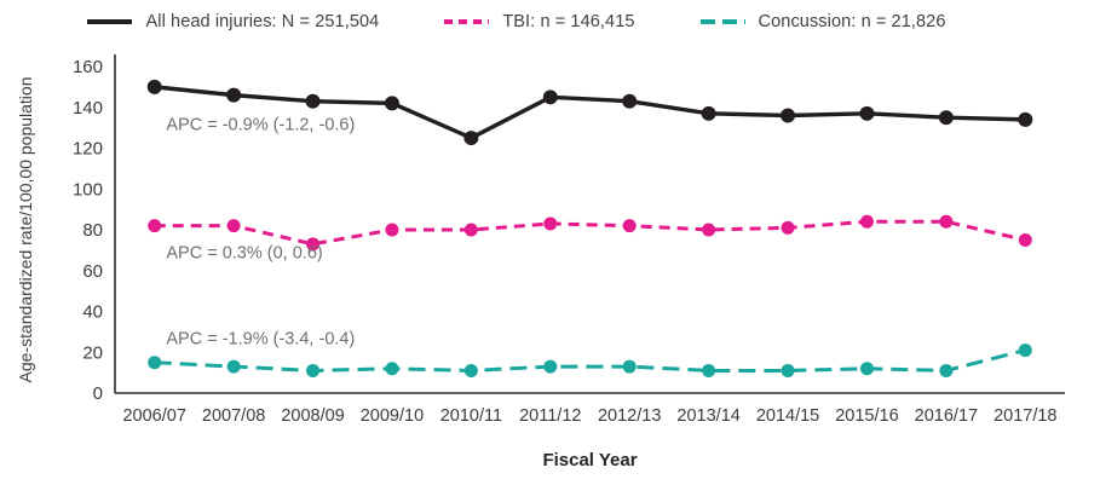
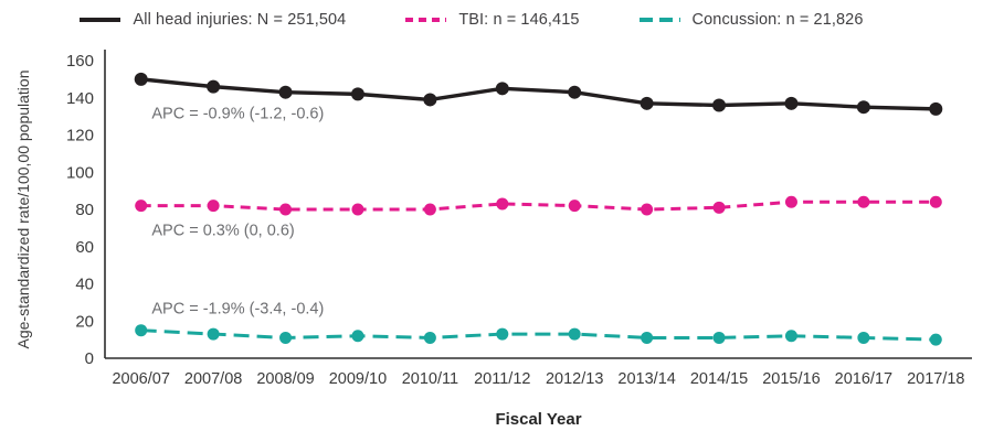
TBI: n = 146,415/2008/09: 73 -> 80
All head injuries: N = 251,504/2010/11: 125 -> 139
TBI: n = 146,415/2017/18: 75 -> 84
Concussion: n = 21,826/2017/18: 21 -> 10
